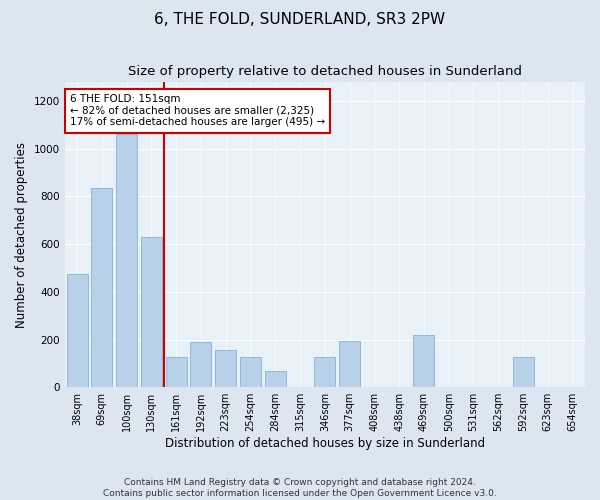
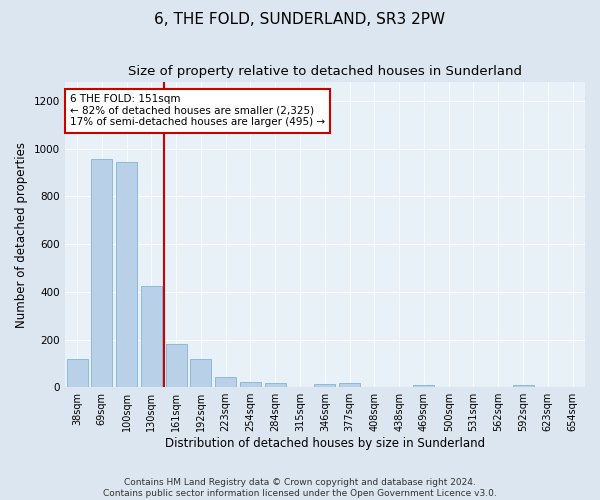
38sqm: 475 -> 120
69sqm: 835 -> 955
100sqm: 1060 -> 945
130sqm: 630 -> 425
161sqm: 125 -> 180
192sqm: 190 -> 120
223sqm: 155 -> 42
254sqm: 125 -> 20
284sqm: 70 -> 18
346sqm: 125 -> 15
377sqm: 195 -> 18
469sqm: 220 -> 8
592sqm: 125 -> 8
